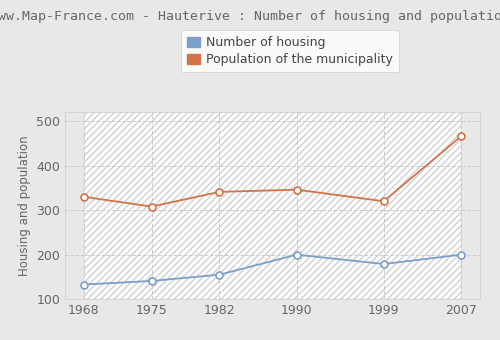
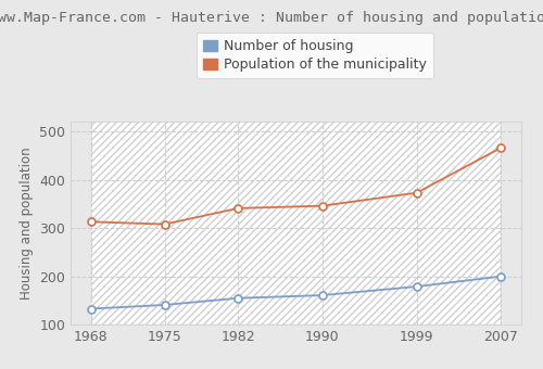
Population of the municipality/1968: 330 -> 313
Number of housing/1990: 200 -> 161
Population of the municipality/1999: 320 -> 373
